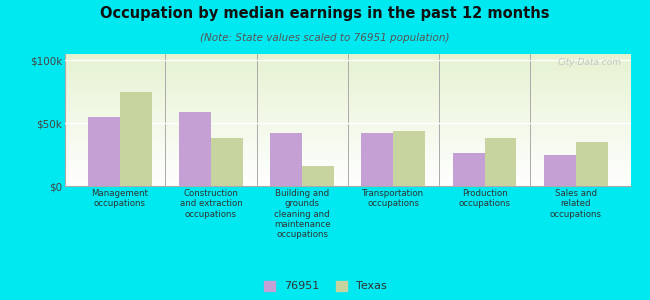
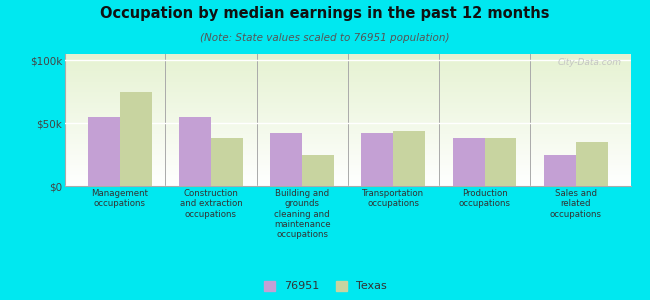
76951/Construction and extraction occupations: $59k -> $55k
Texas/Building and grounds cleaning and maintenance occupations: $16k -> $25k
76951/Production occupations: $26k -> $38k
